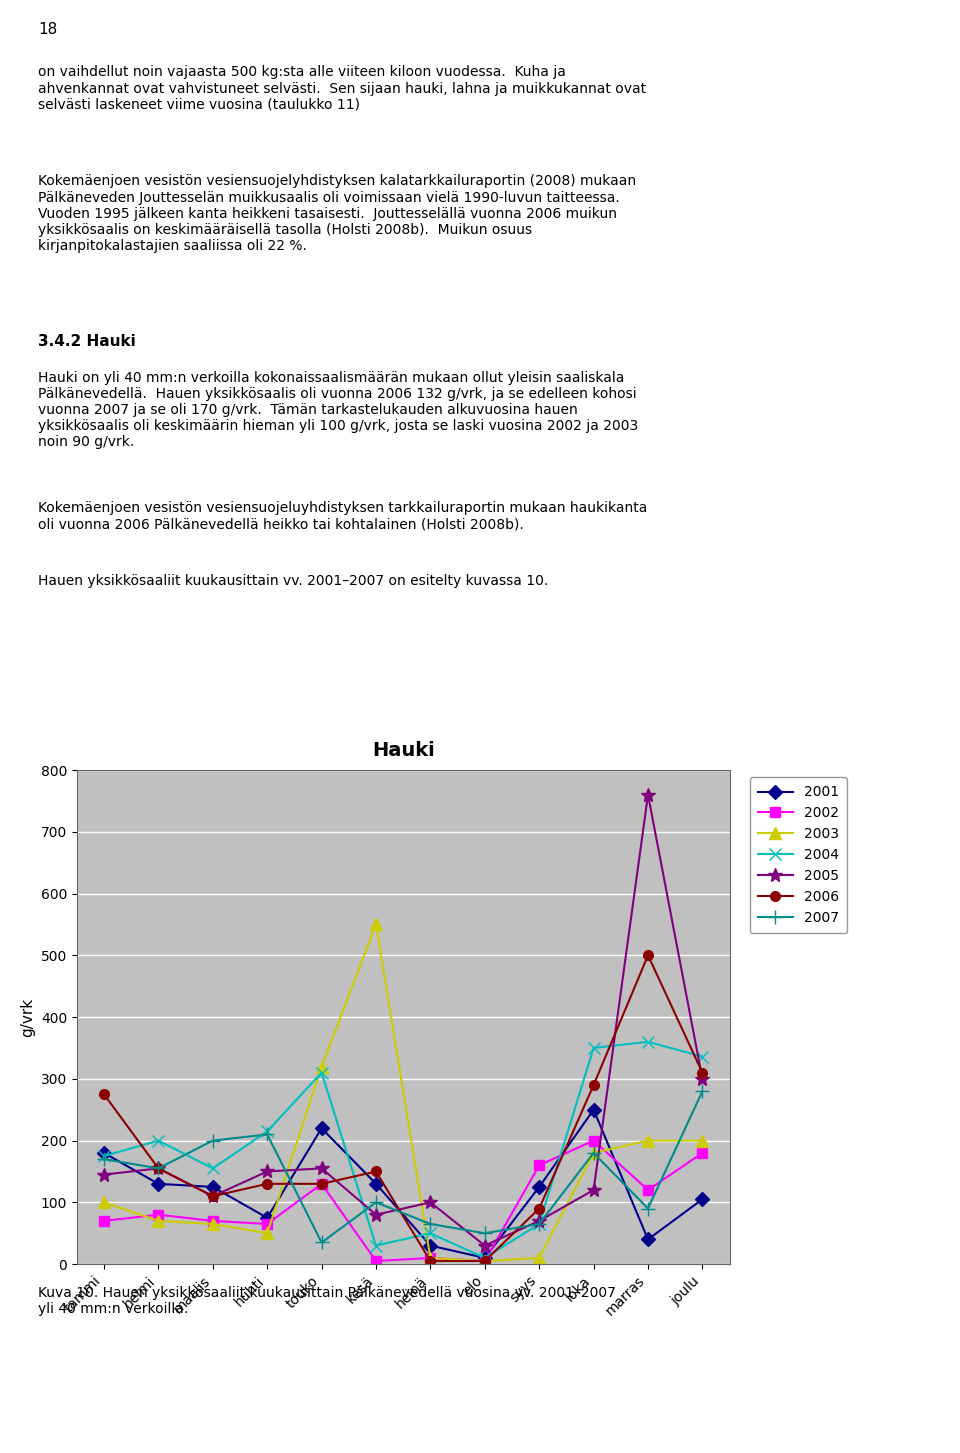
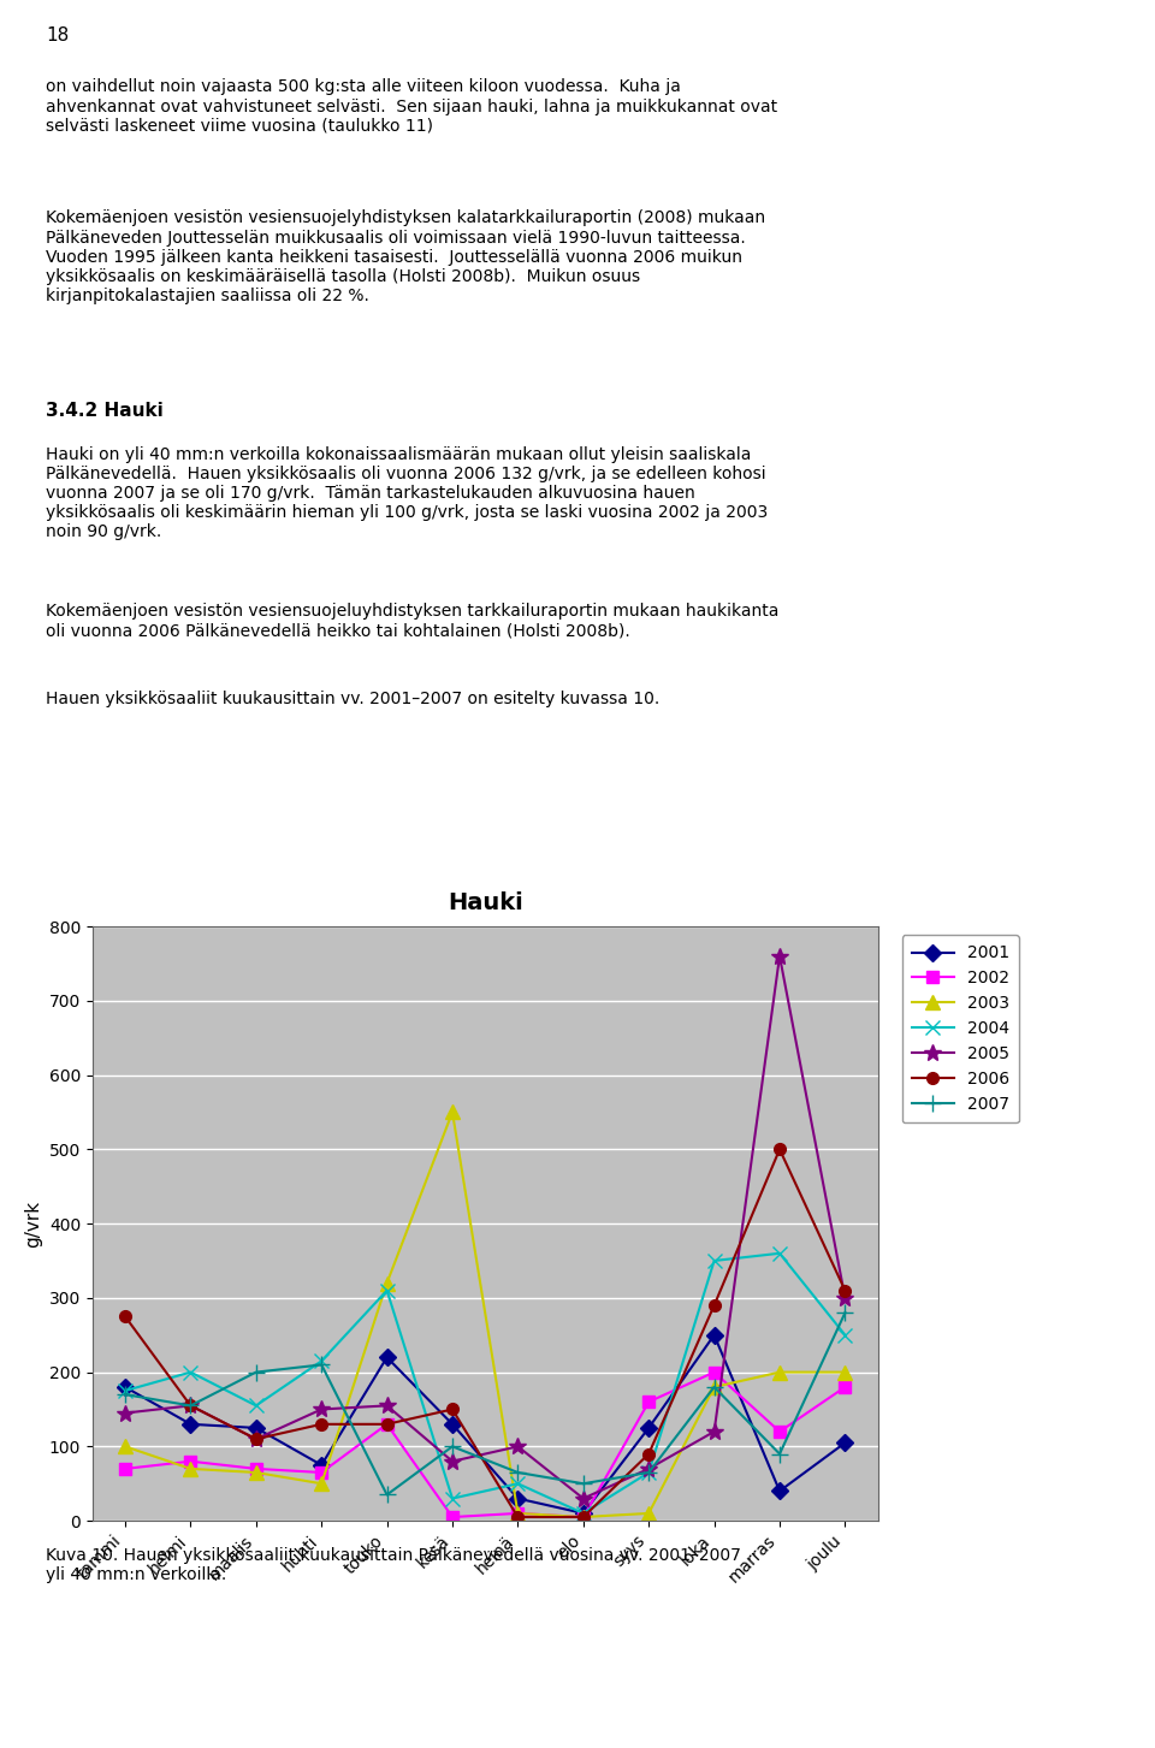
2004/joulu: 336 -> 250
